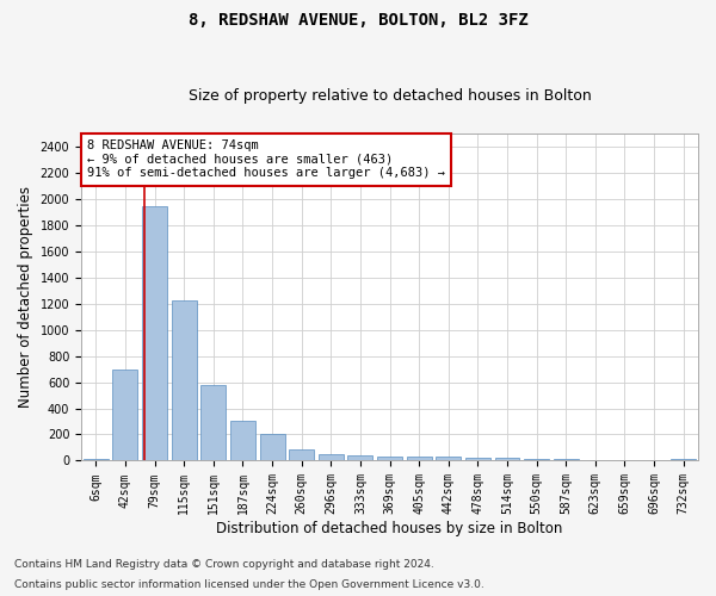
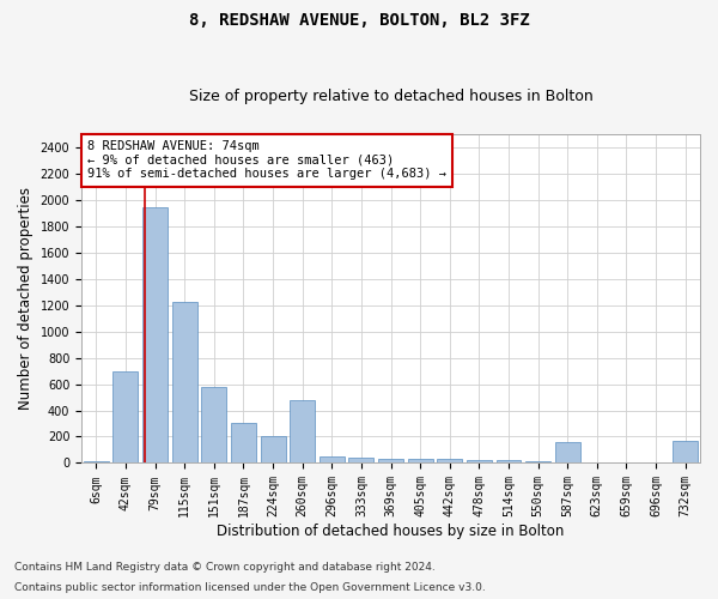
260sqm: 80 -> 480
587sqm: 10 -> 160
732sqm: 20 -> 170
